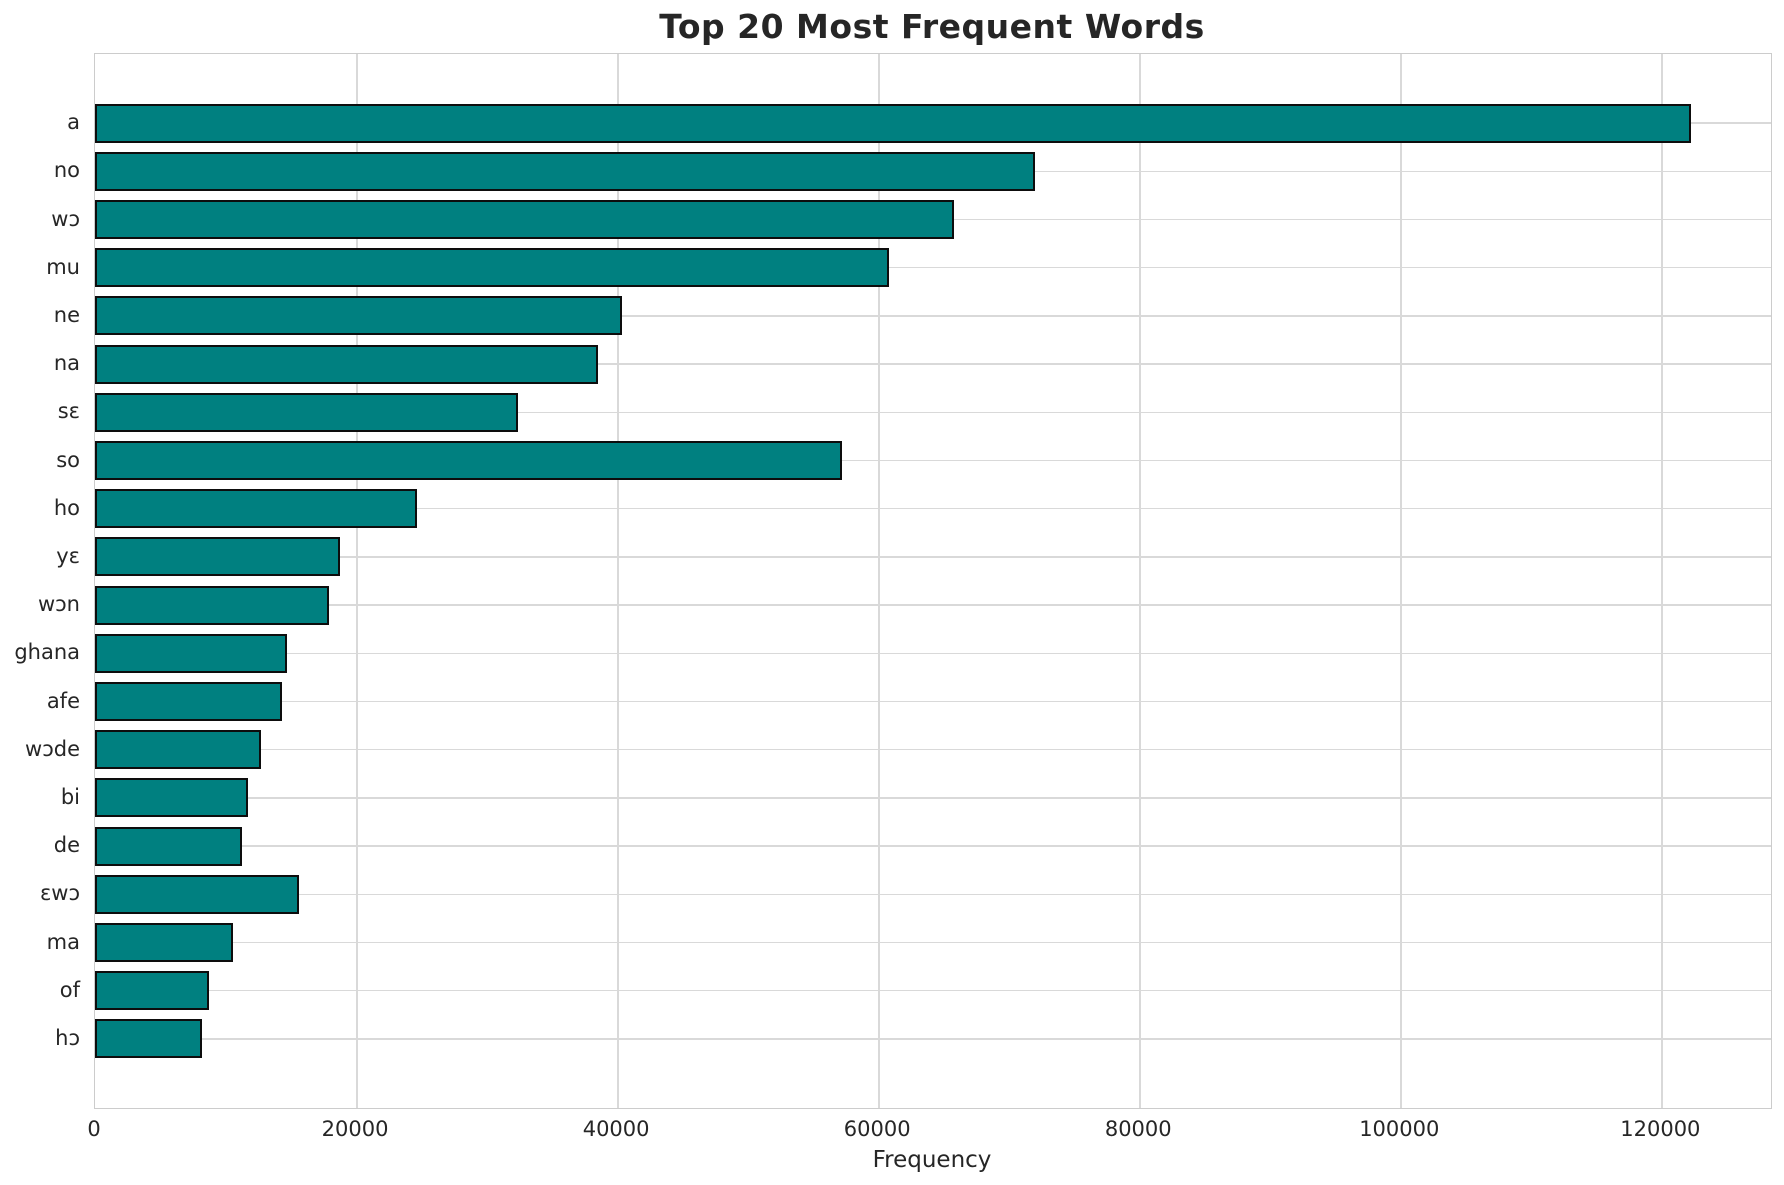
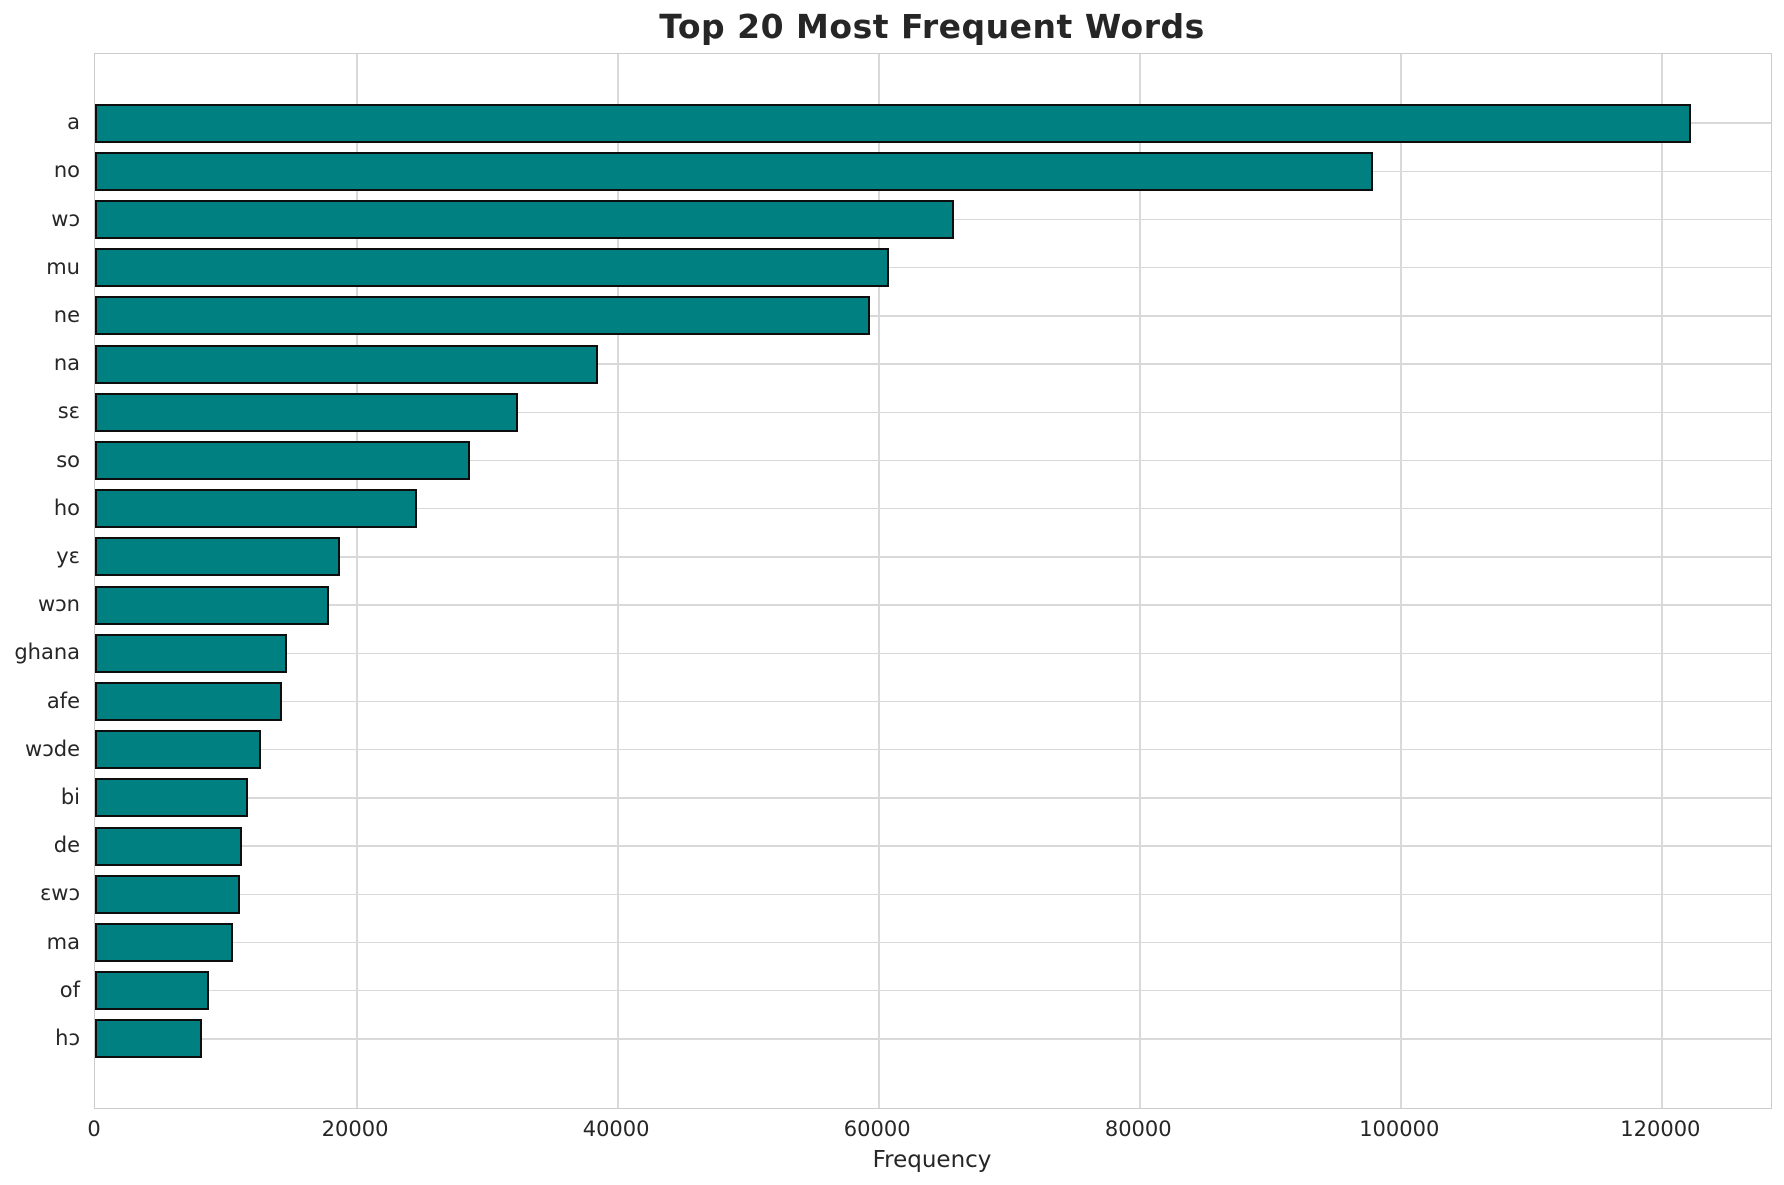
no: 72000 -> 97900
ne: 40400 -> 59400
so: 57200 -> 28700
ɛwɔ: 15600 -> 11100
